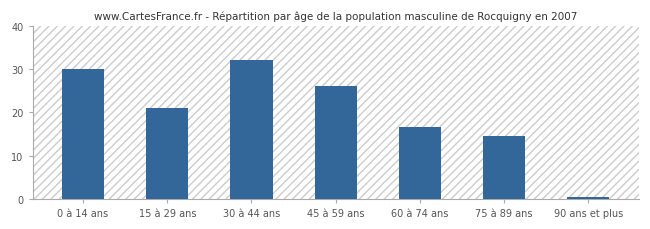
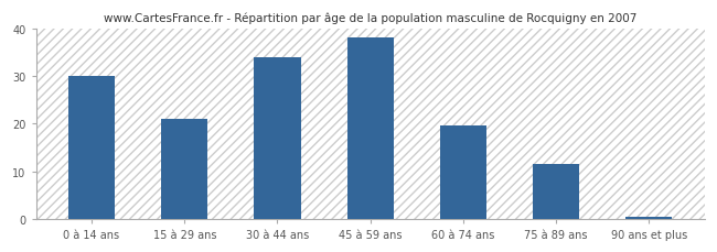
30 à 44 ans: 32.0 -> 34.0
45 à 59 ans: 26.0 -> 38.0
60 à 74 ans: 16.5 -> 19.5
75 à 89 ans: 14.5 -> 11.5
